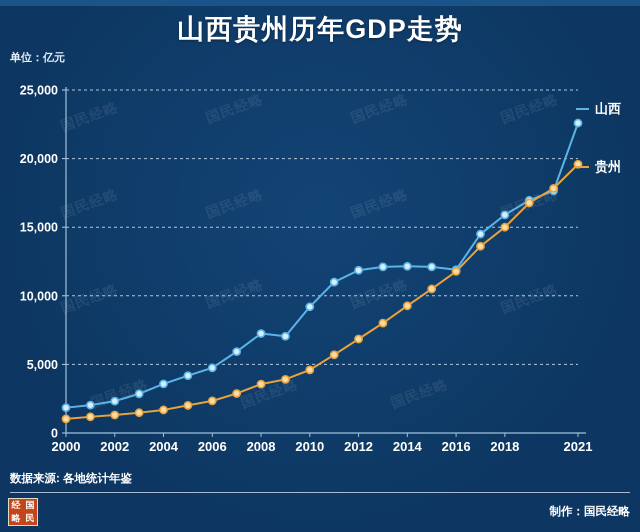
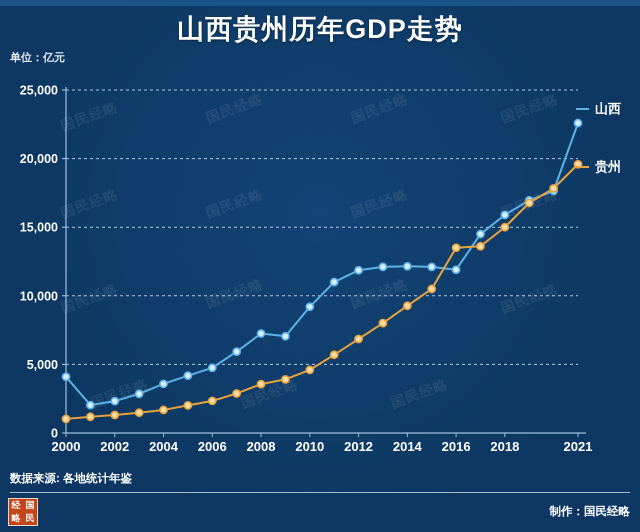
山西/2000: 1800 -> 4100
贵州/2016: 11800 -> 13500
